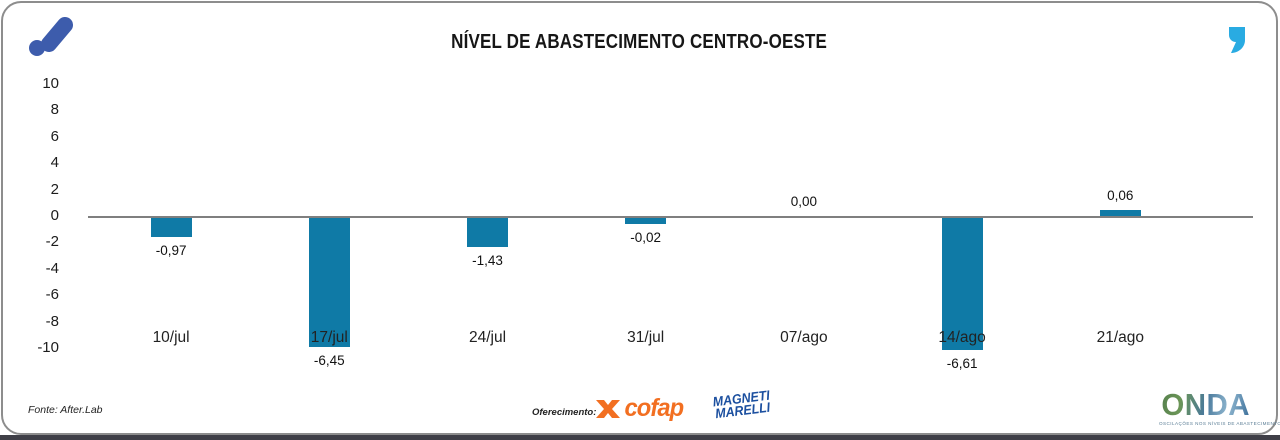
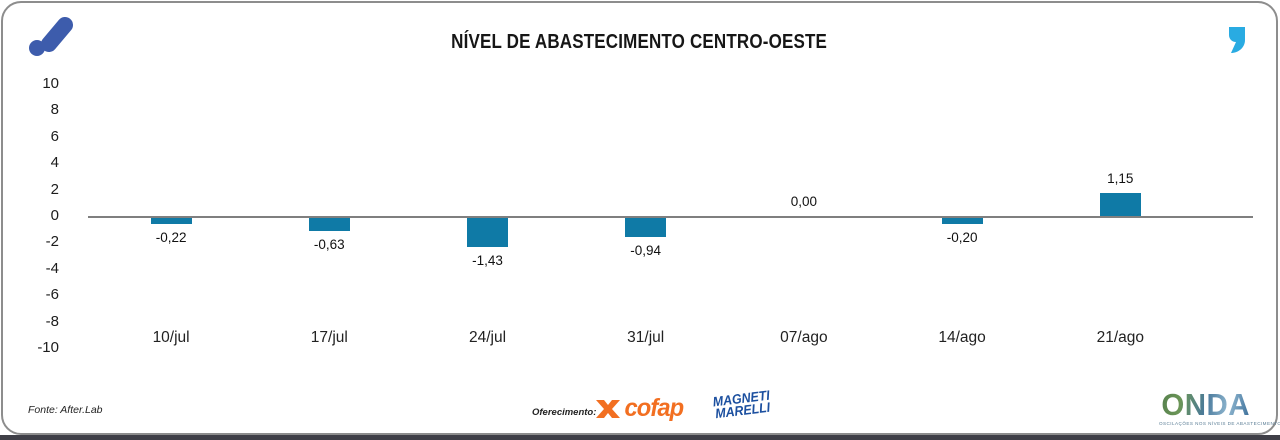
10/jul: -0,97 -> -0,22
17/jul: -6,45 -> -0,63
31/jul: -0,02 -> -0,94
14/ago: -6,61 -> -0,20
21/ago: 0,06 -> 1,15
